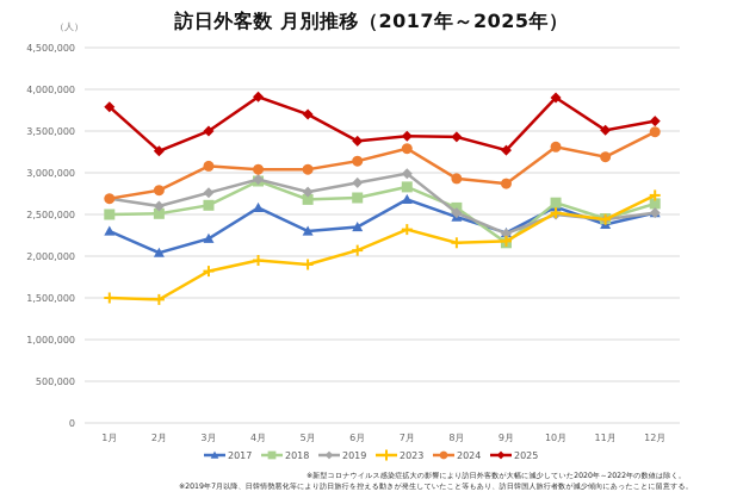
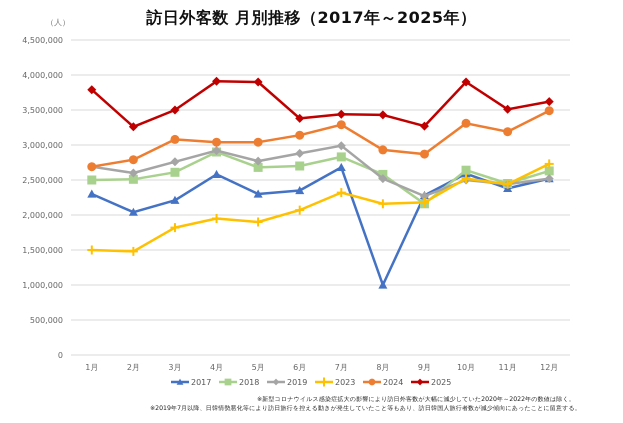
2025/5月: 3700000 -> 3900000
2017/8月: 2500000 -> 1000000
